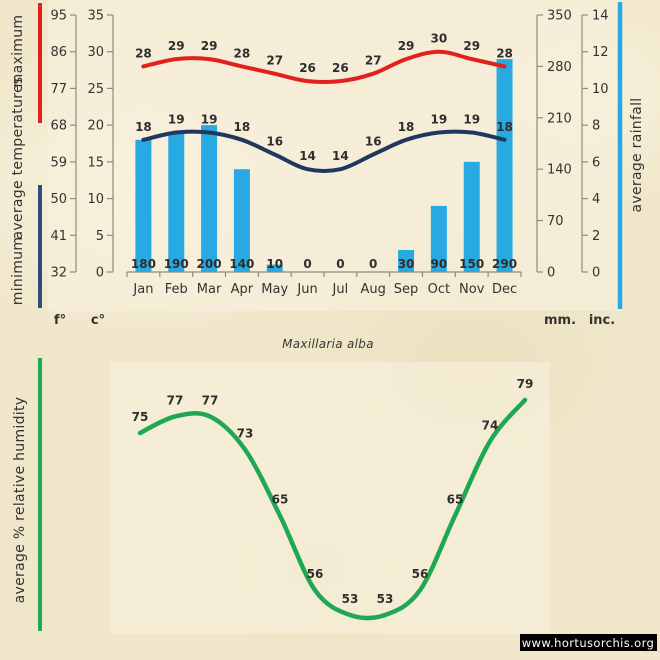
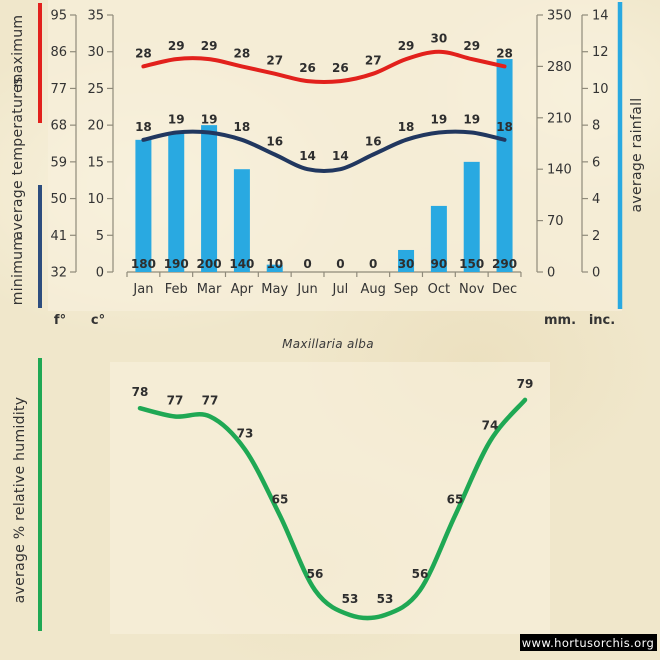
average % relative humidity/Jan: 75 -> 78
